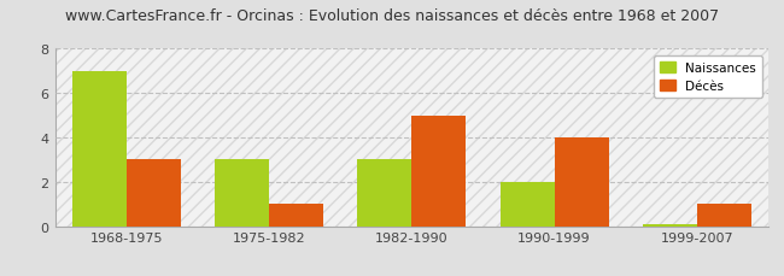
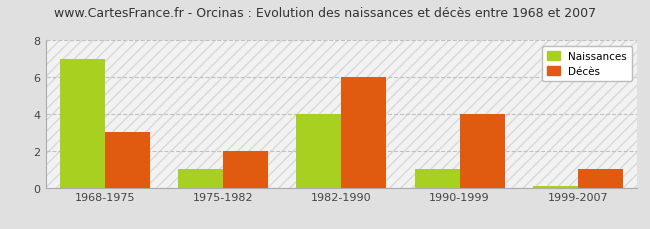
Naissances/1975-1982: 3.0 -> 1.0
Décès/1975-1982: 1 -> 2
Naissances/1982-1990: 3.0 -> 4.0
Décès/1982-1990: 5 -> 6
Naissances/1990-1999: 2.0 -> 1.0
